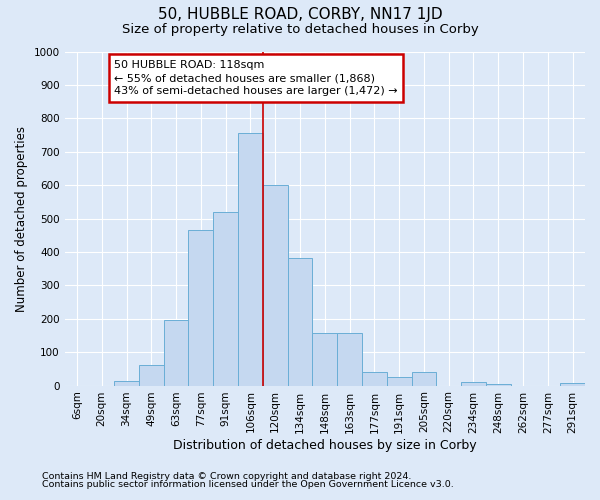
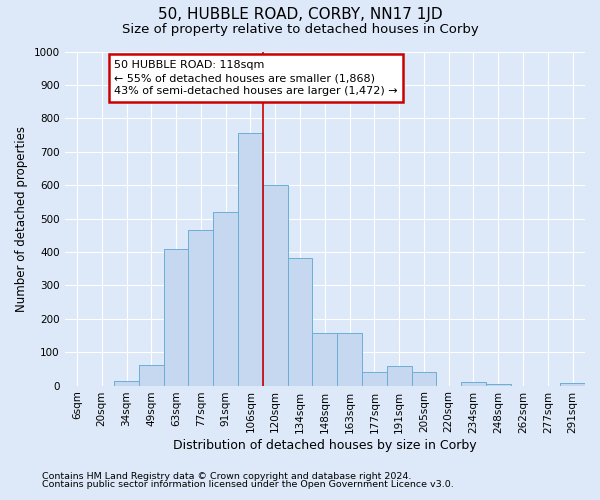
63sqm: 197 -> 410
191sqm: 27 -> 60
